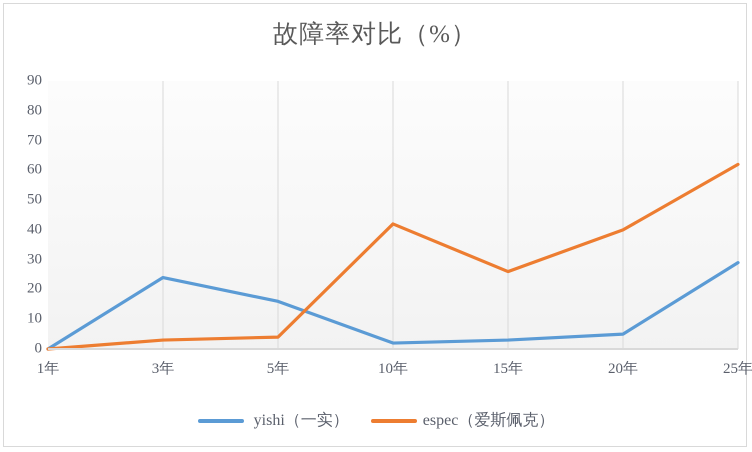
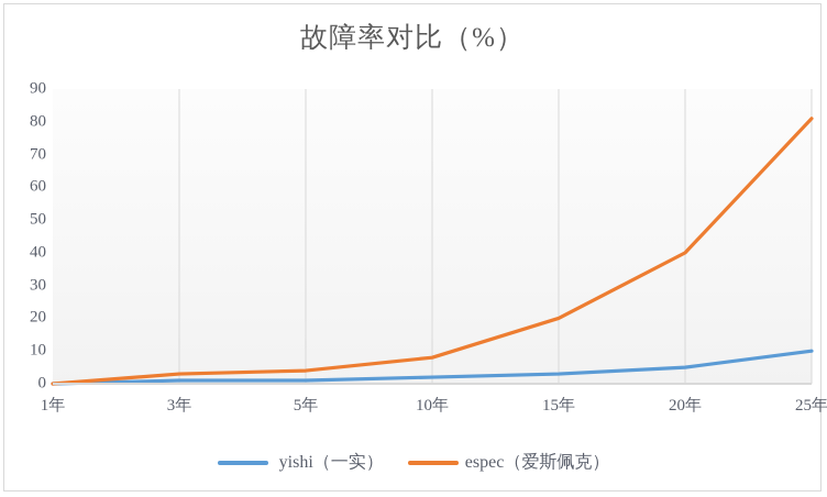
yishi（一实）/3年: 24 -> 1
yishi（一实）/5年: 16 -> 1
espec（爱斯佩克）/10年: 42 -> 8
espec（爱斯佩克）/15年: 26 -> 20
yishi（一实）/25年: 29 -> 10
espec（爱斯佩克）/25年: 62 -> 81
